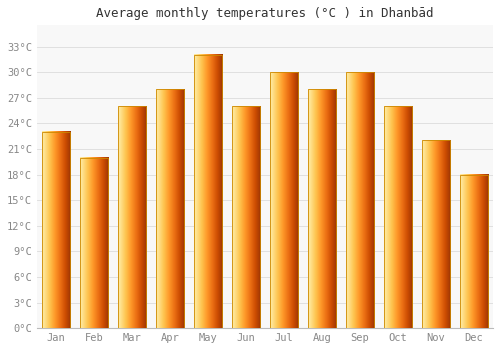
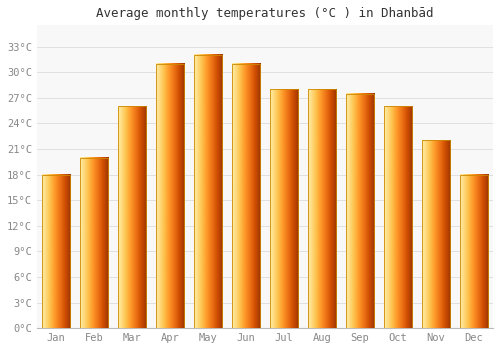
Jan: 23.0°C -> 18.0°C
Apr: 28.0°C -> 31.0°C
Jun: 26.0°C -> 31.0°C
Jul: 30.0°C -> 28.0°C
Sep: 30.0°C -> 27.5°C
